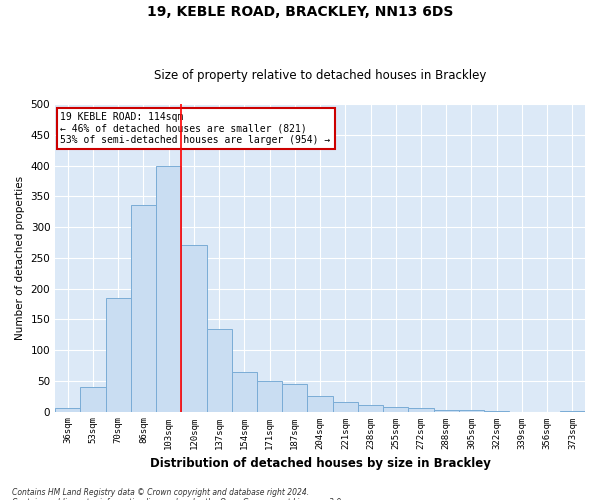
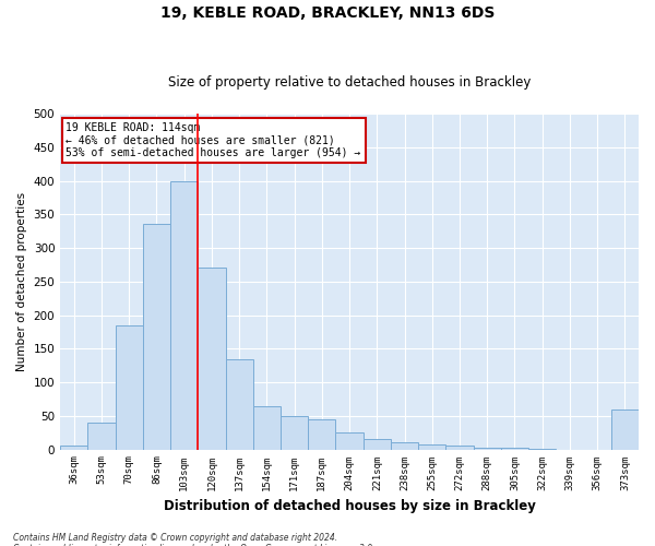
373sqm: 1 -> 60
